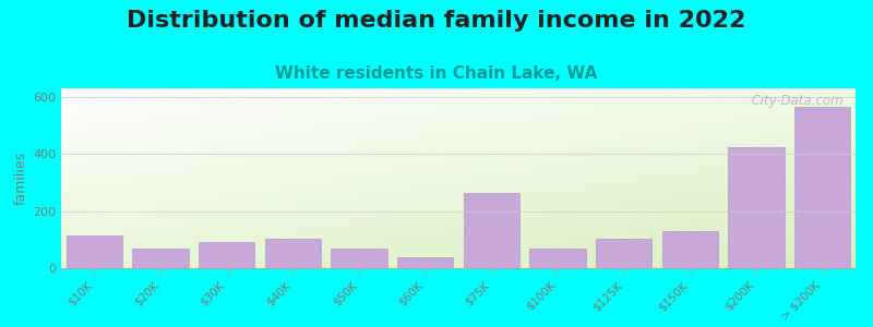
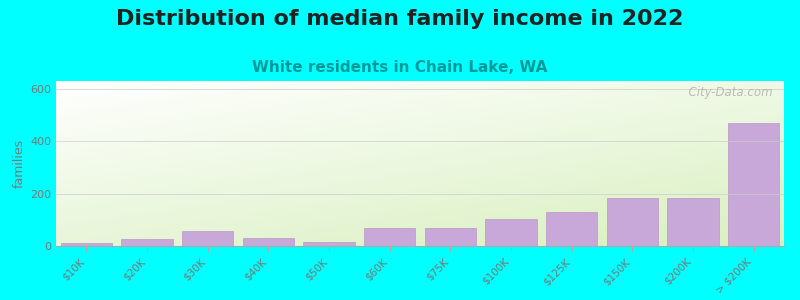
$10K: 115 -> 12
$20K: 70 -> 25
$30K: 90 -> 58
$40K: 105 -> 32
$50K: 70 -> 15
$60K: 40 -> 68
$75K: 265 -> 68
$100K: 70 -> 105
$125K: 105 -> 128
$150K: 130 -> 182
$200K: 425 -> 182
> $200K: 565 -> 470
